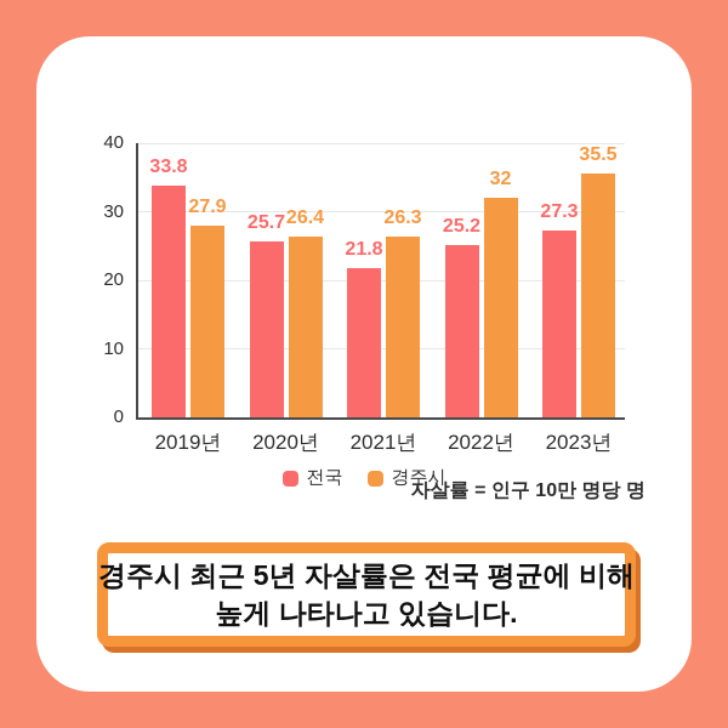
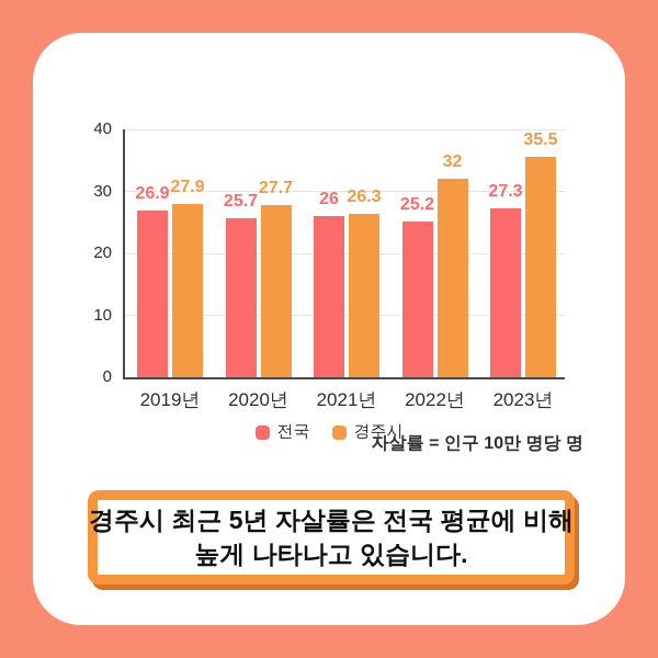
전국/2019년: 33.8 -> 26.9
경주시/2020년: 26.4 -> 27.7
전국/2021년: 21.8 -> 26
